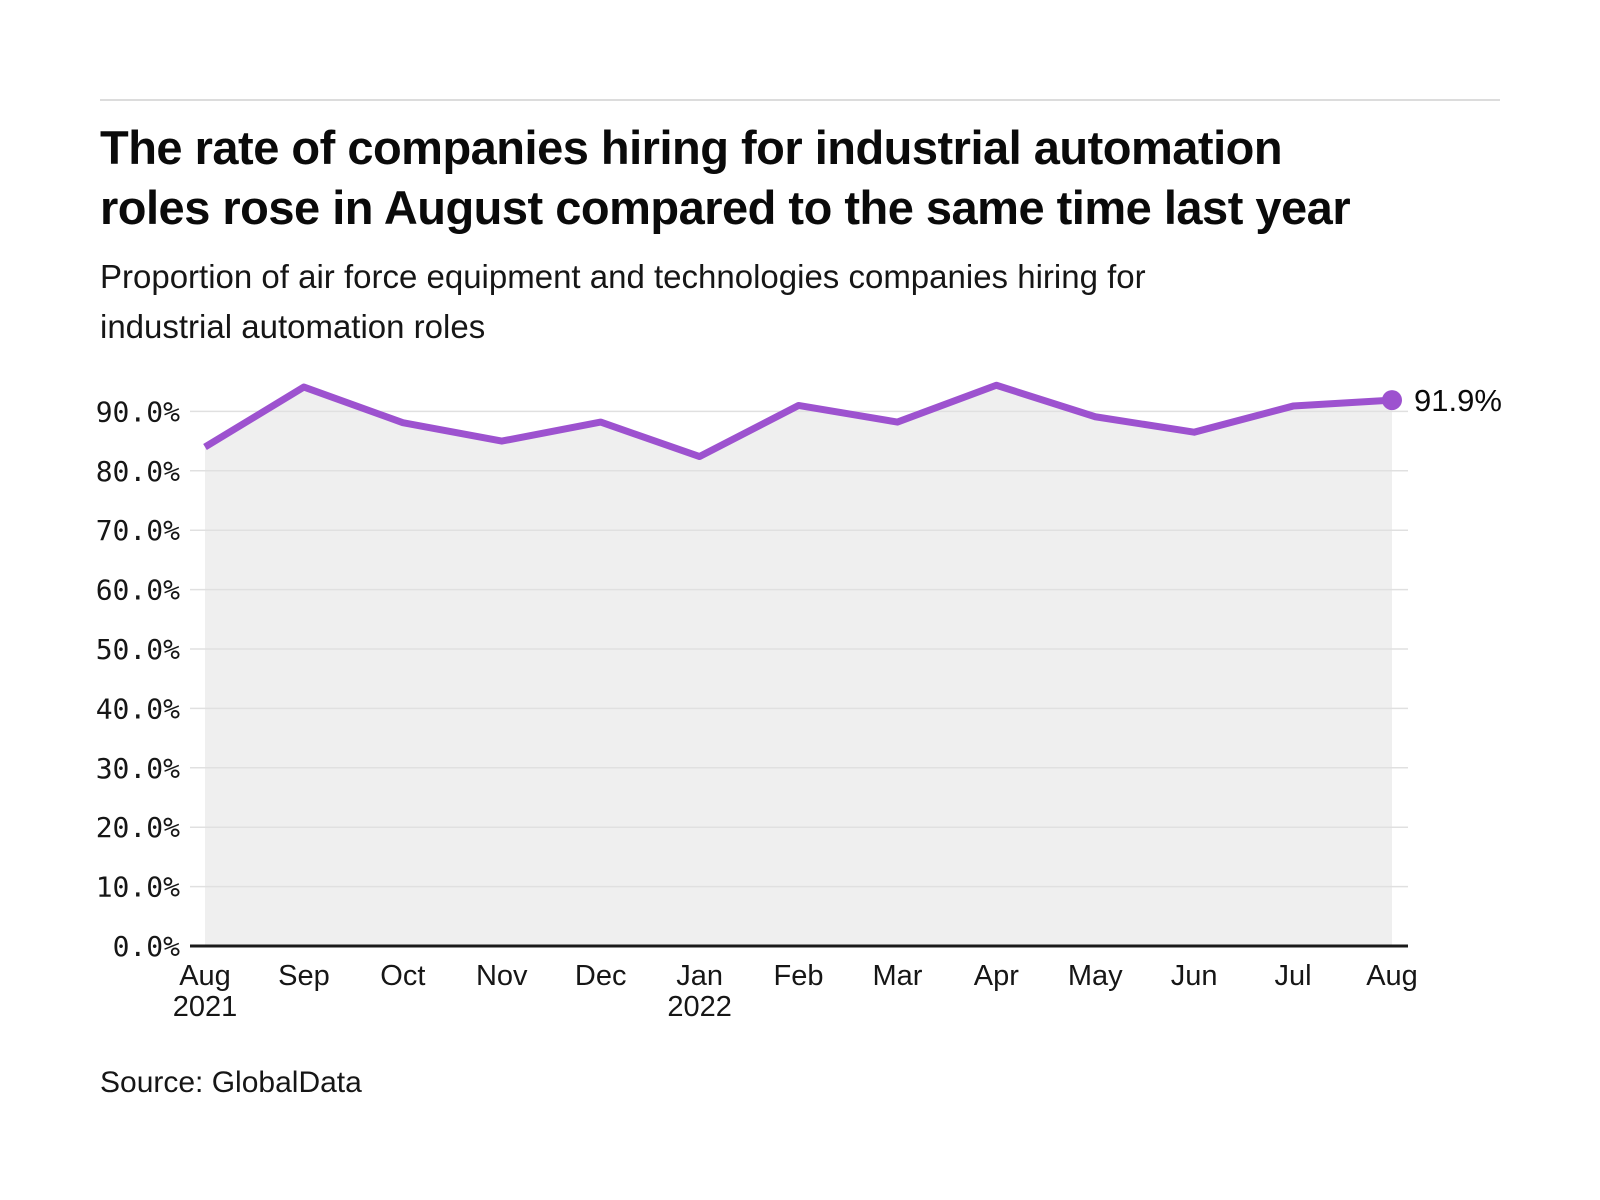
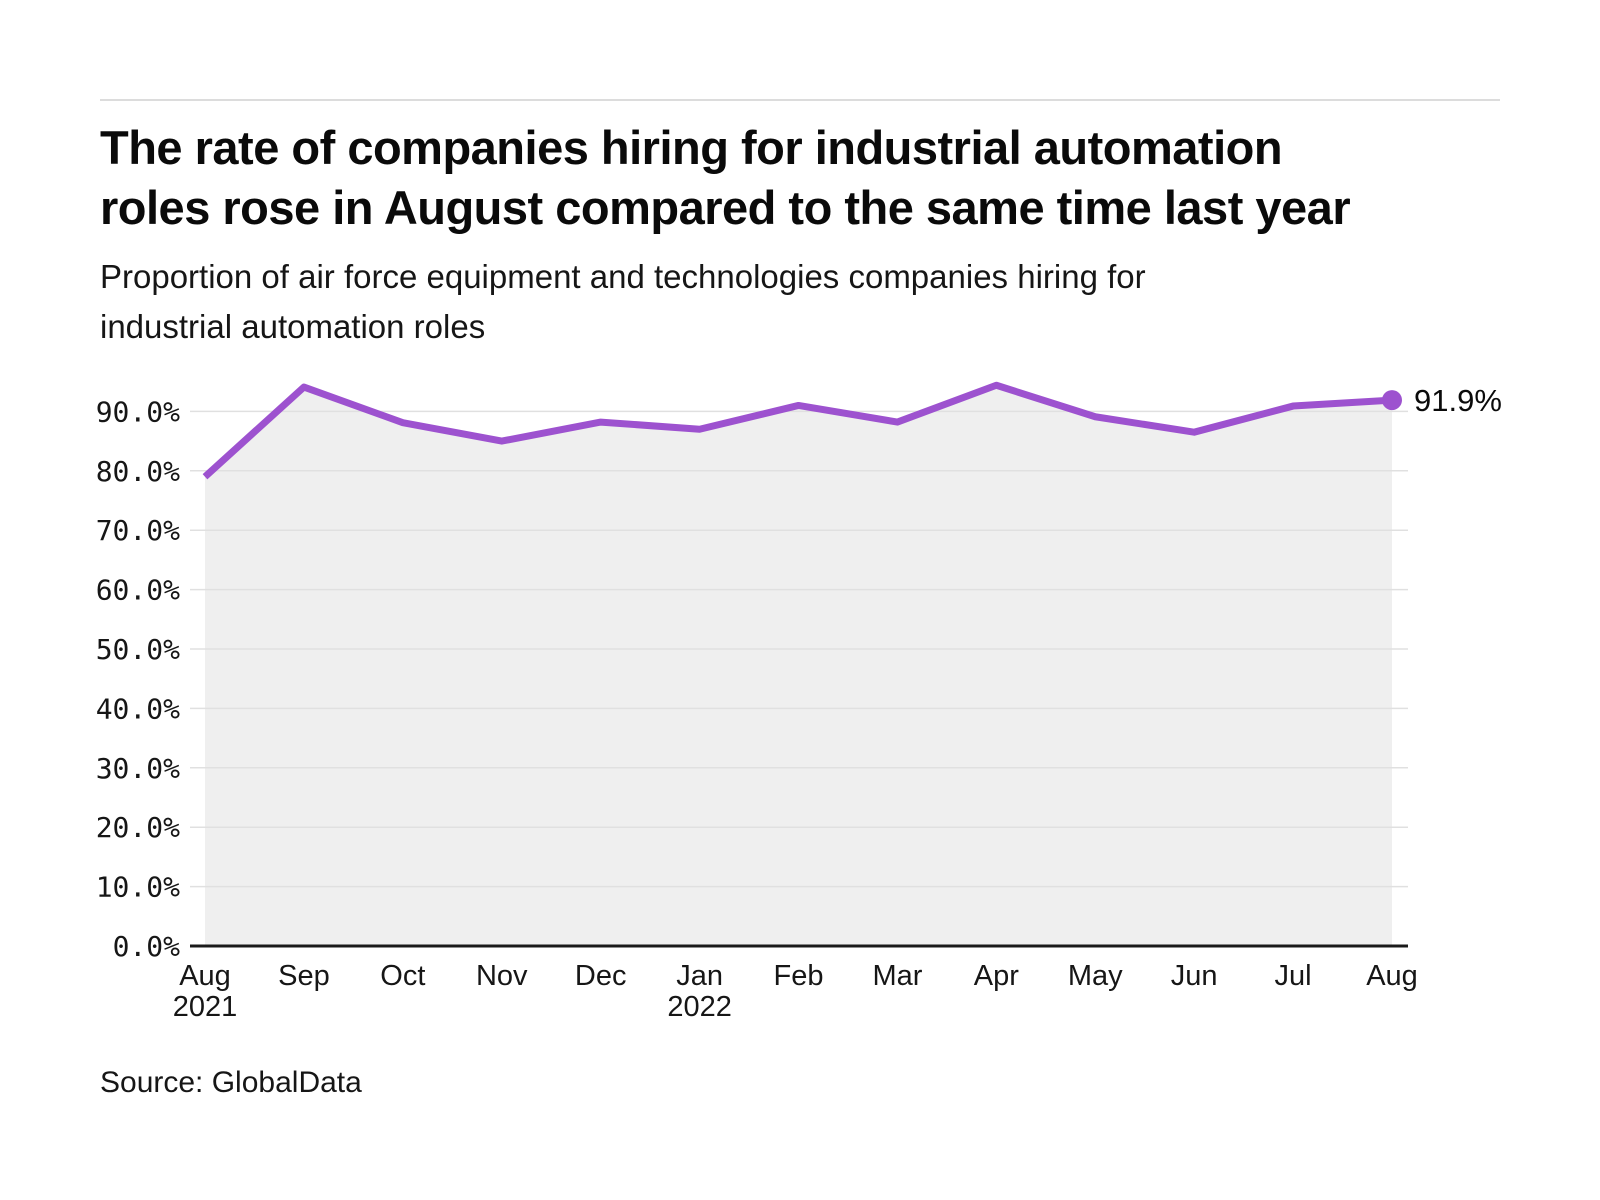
Aug 2021: 84% -> 79%
Jan 2022: 82% -> 87%
